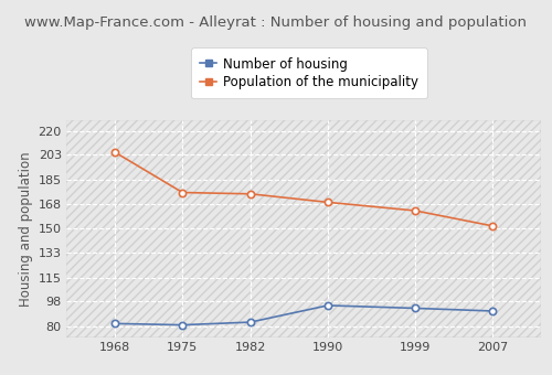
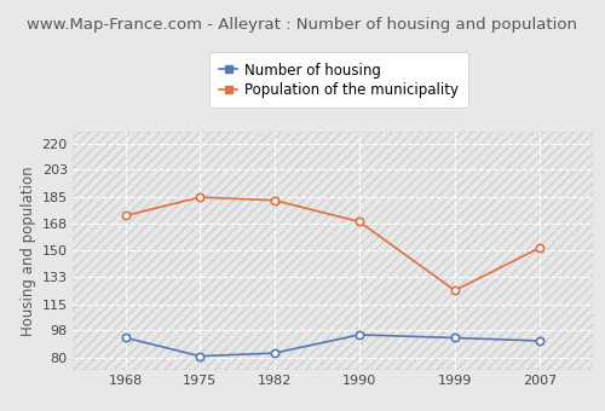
Number of housing/1968: 82 -> 93
Population of the municipality/1968: 205 -> 173
Population of the municipality/1975: 176 -> 185
Population of the municipality/1982: 175 -> 183
Population of the municipality/1999: 163 -> 124
